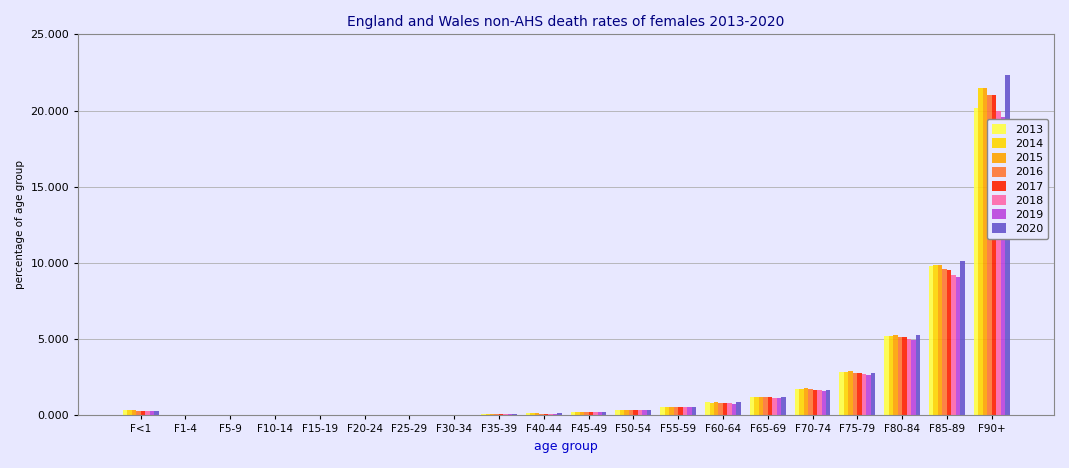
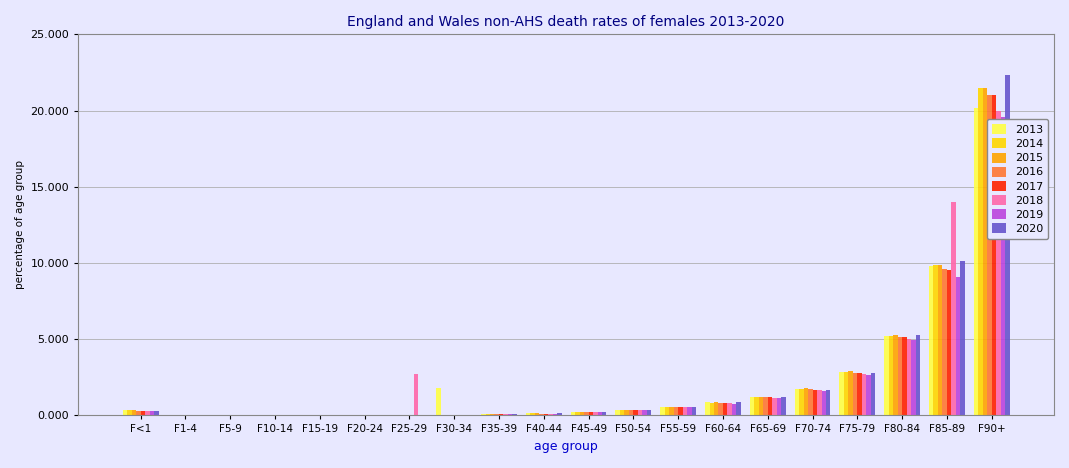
2018/F25-29: 0.0 -> 2.7
2013/F30-34: 0.0 -> 1.8
2018/F85-89: 9.2 -> 14.0
